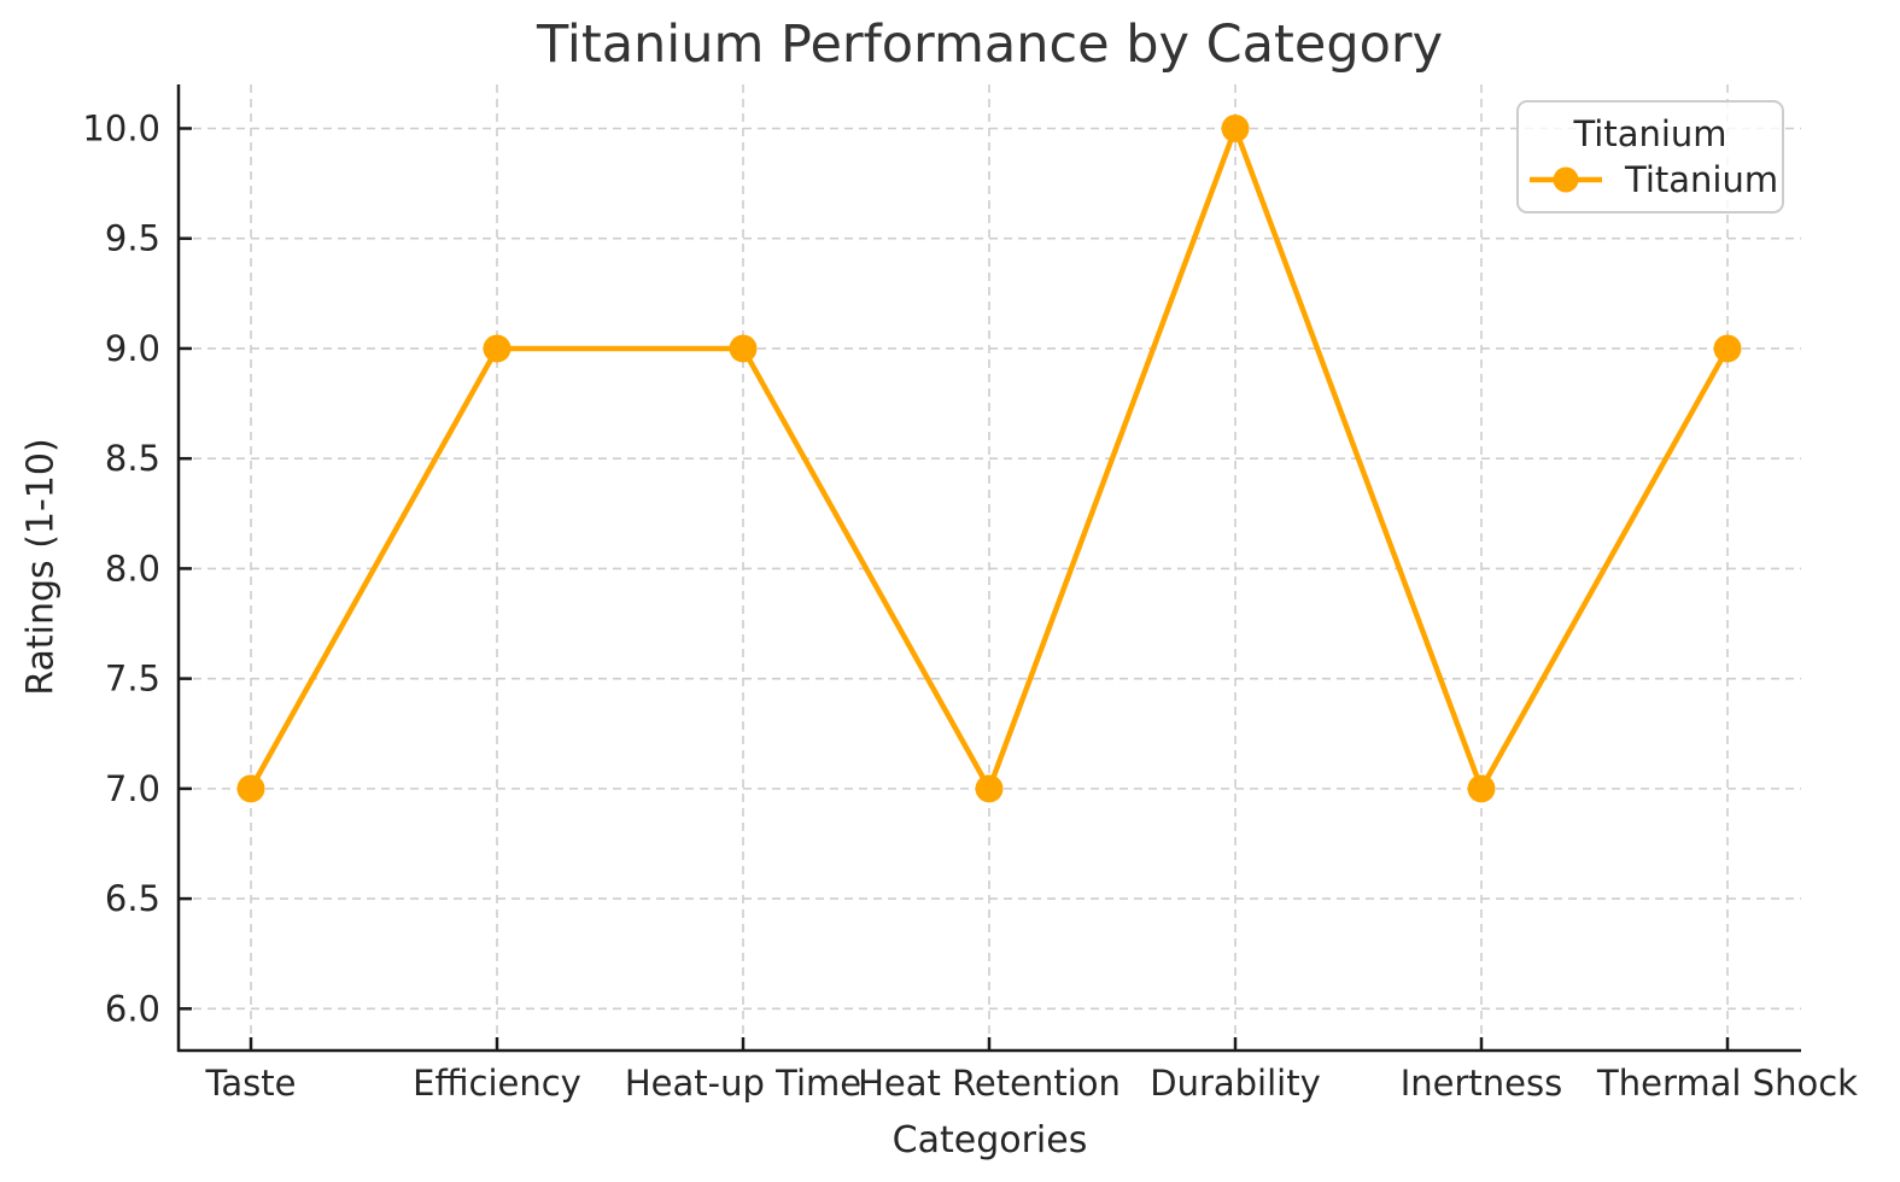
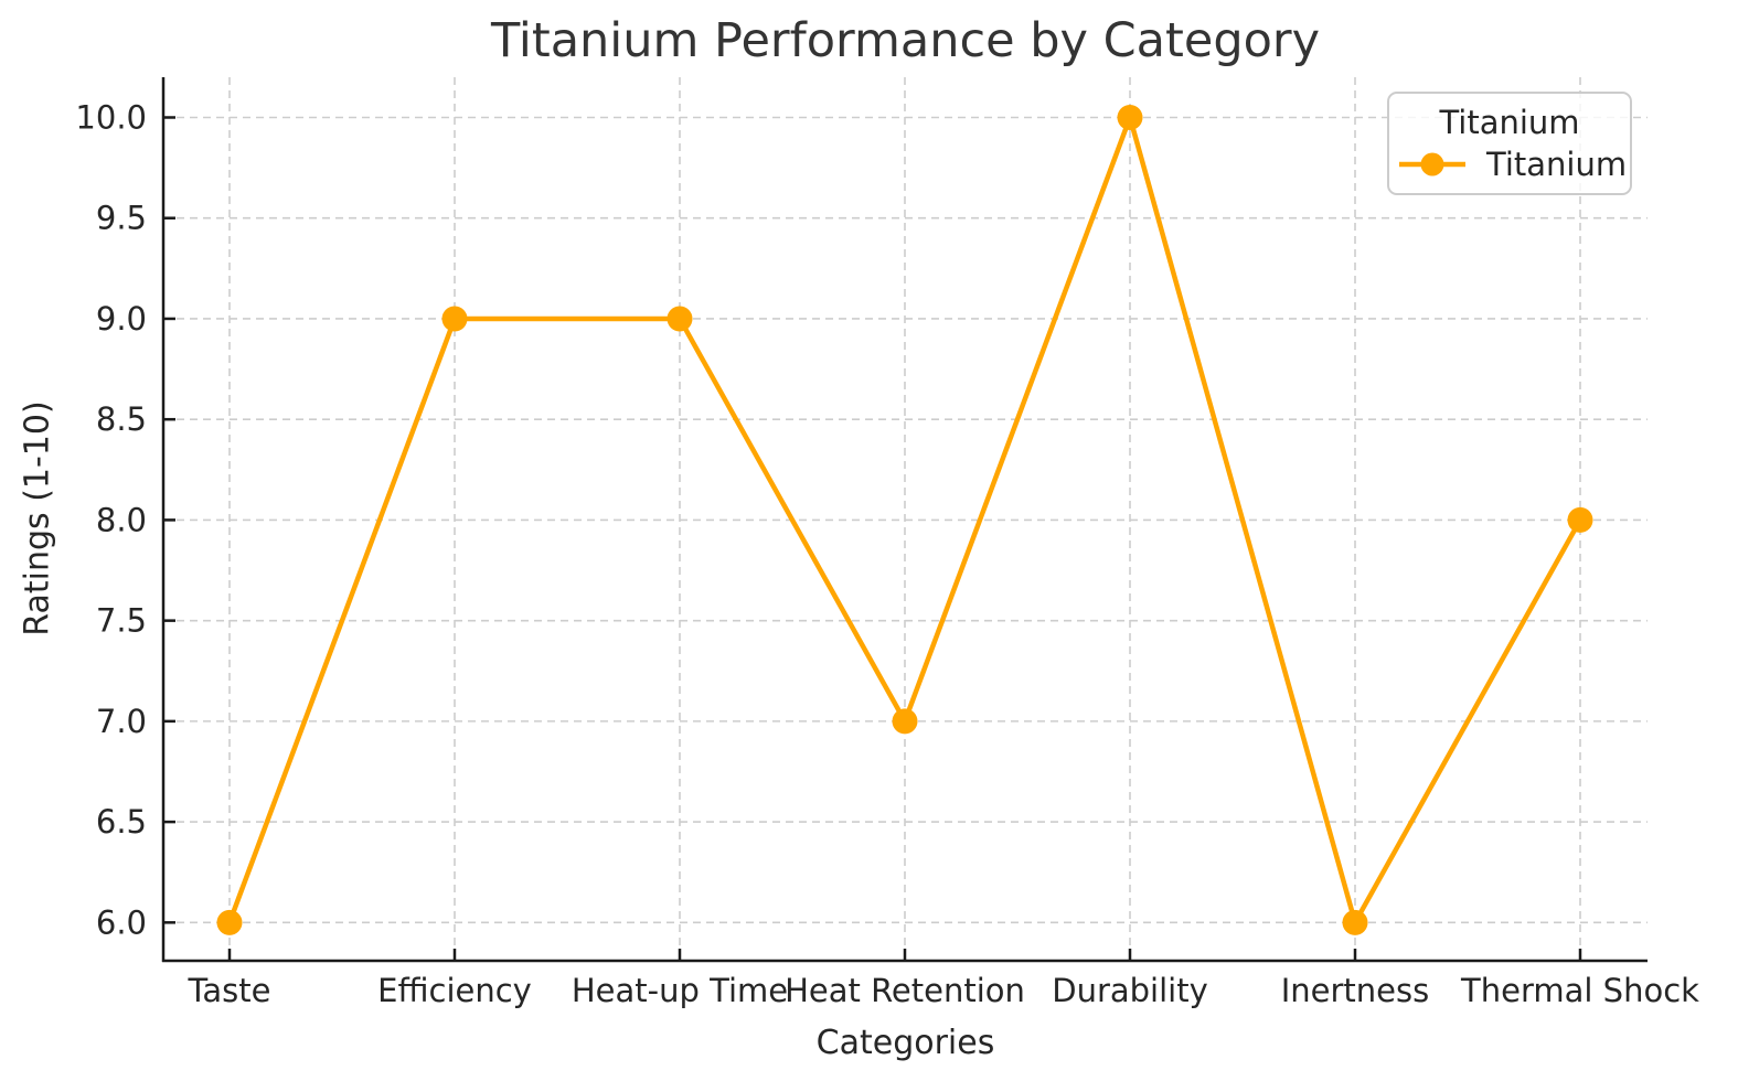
Taste: 7 -> 6
Inertness: 7 -> 6
Thermal Shock: 9 -> 8
